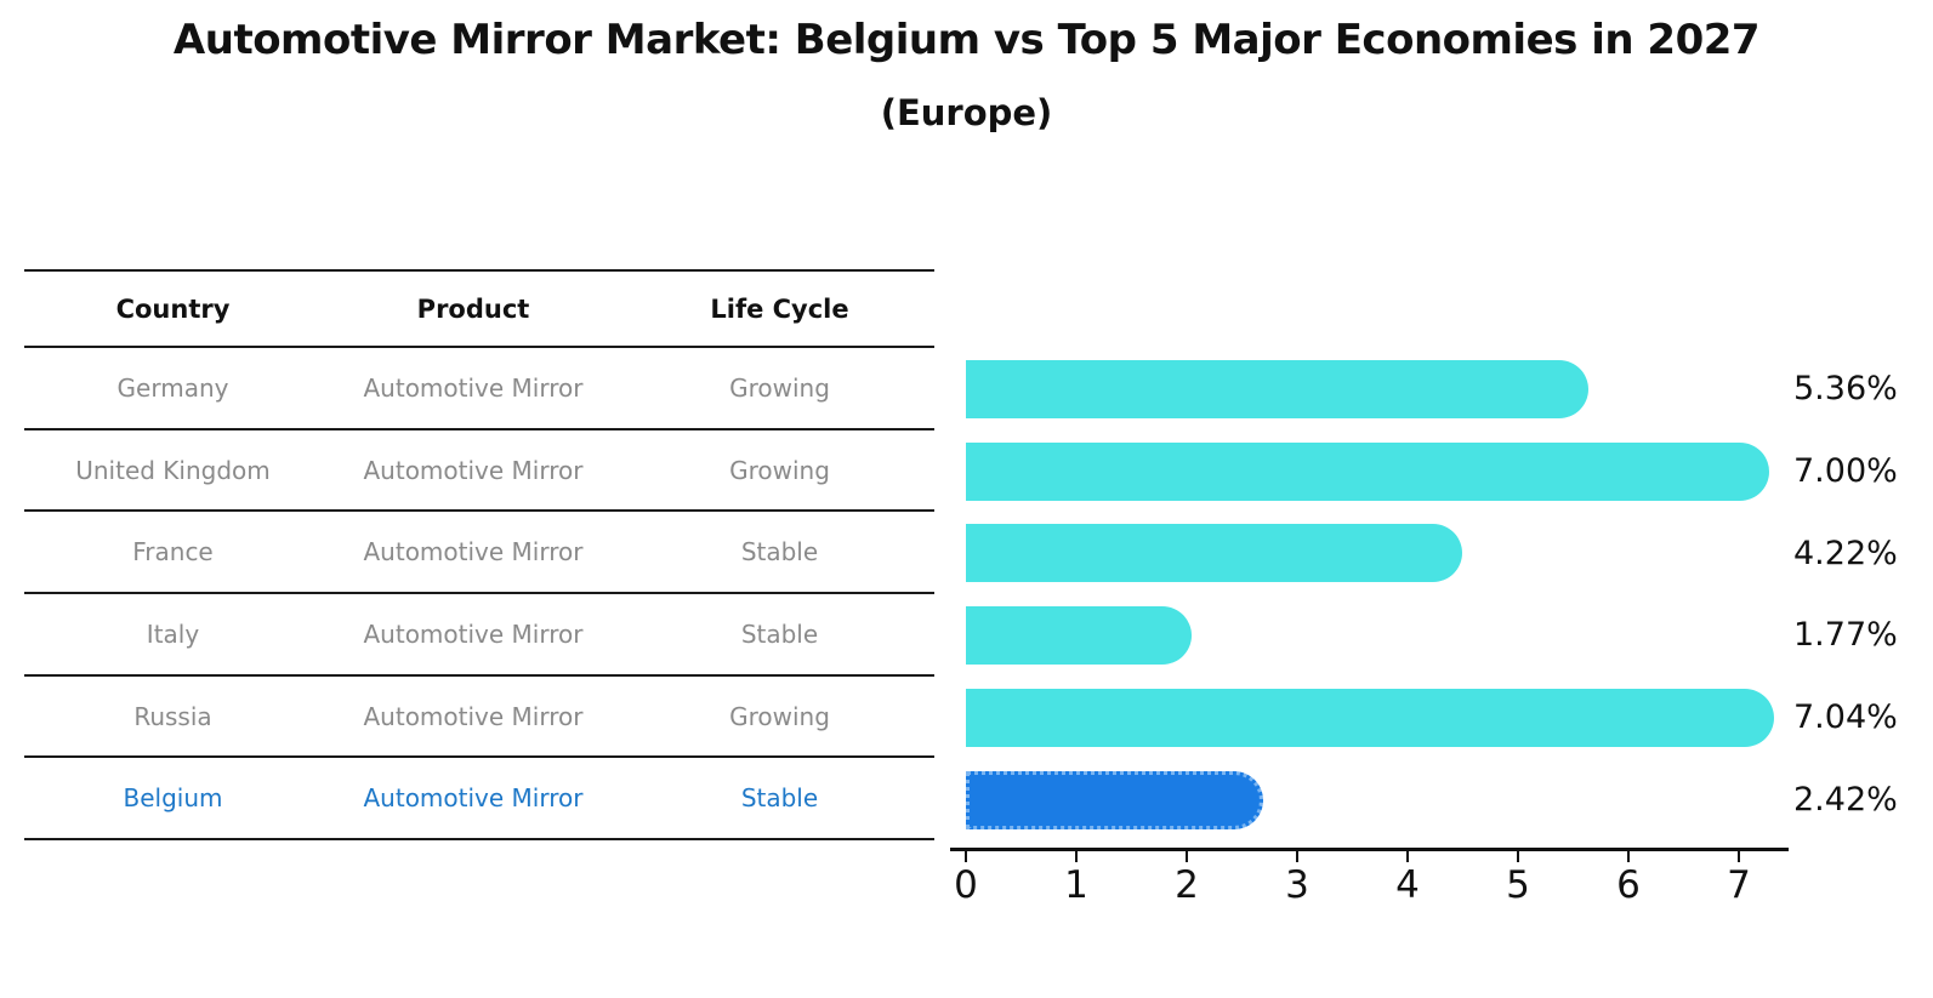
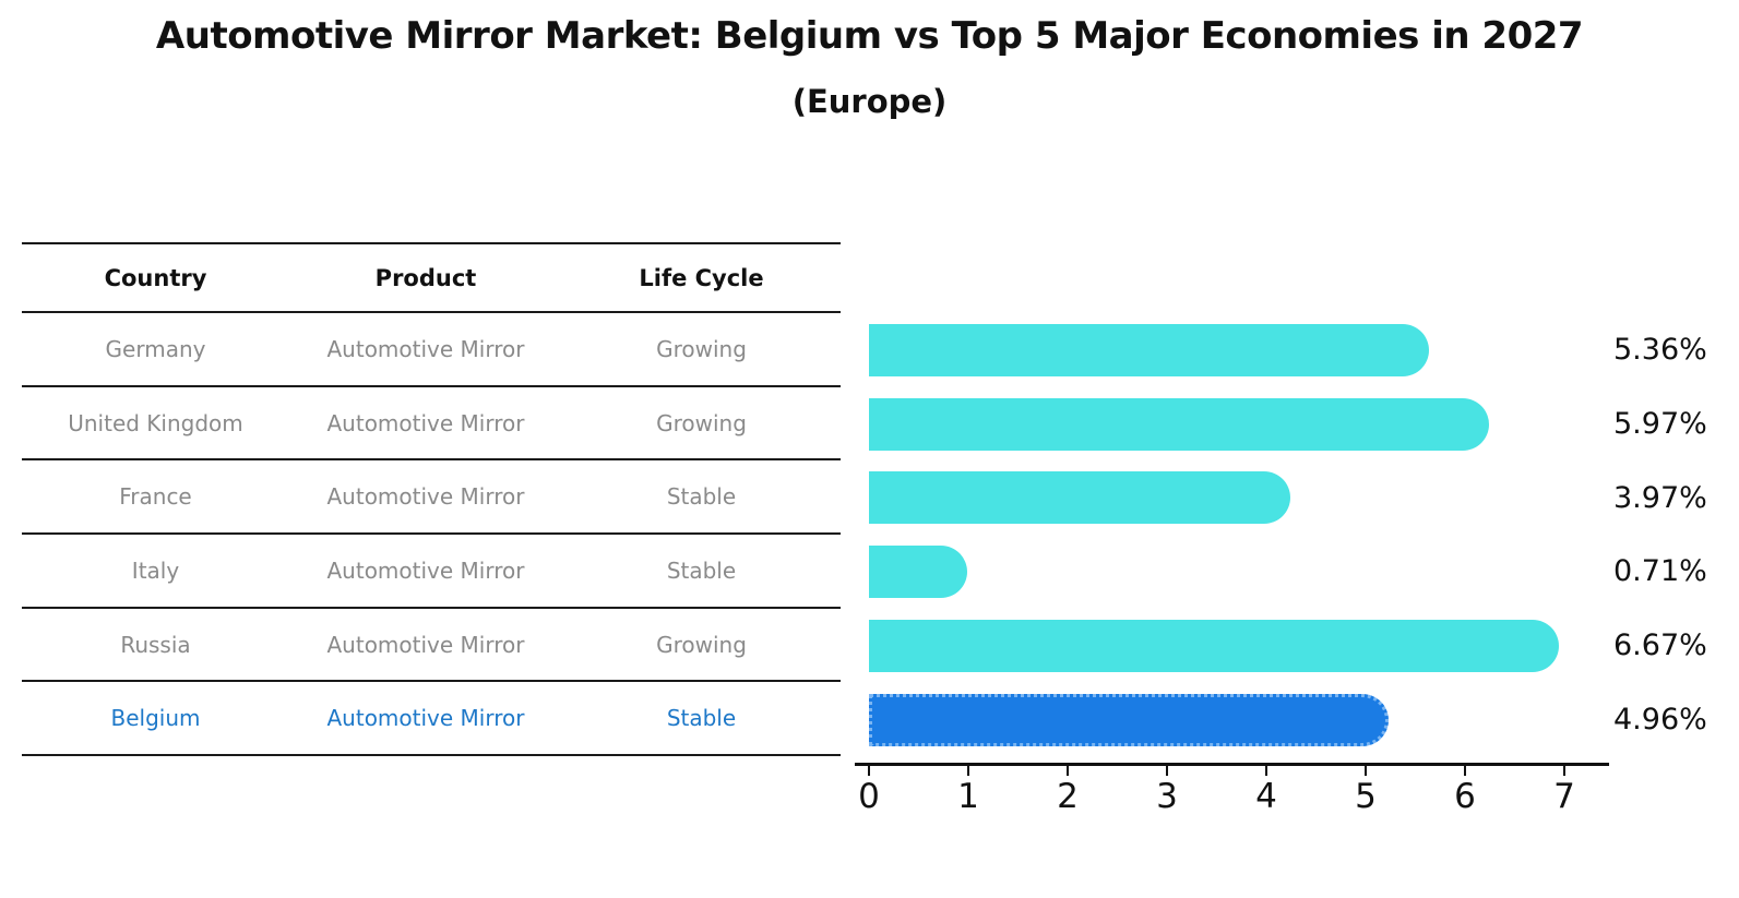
United Kingdom: 7.00% -> 5.97%
France: 4.22% -> 3.97%
Italy: 1.77% -> 0.71%
Russia: 7.04% -> 6.67%
Belgium: 2.42% -> 4.96%
